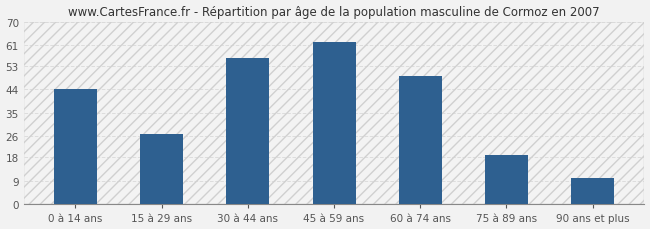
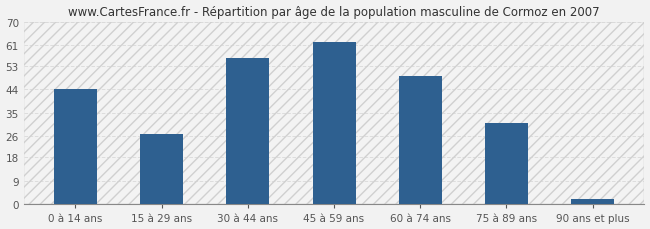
75 à 89 ans: 19 -> 31
90 ans et plus: 10 -> 2
